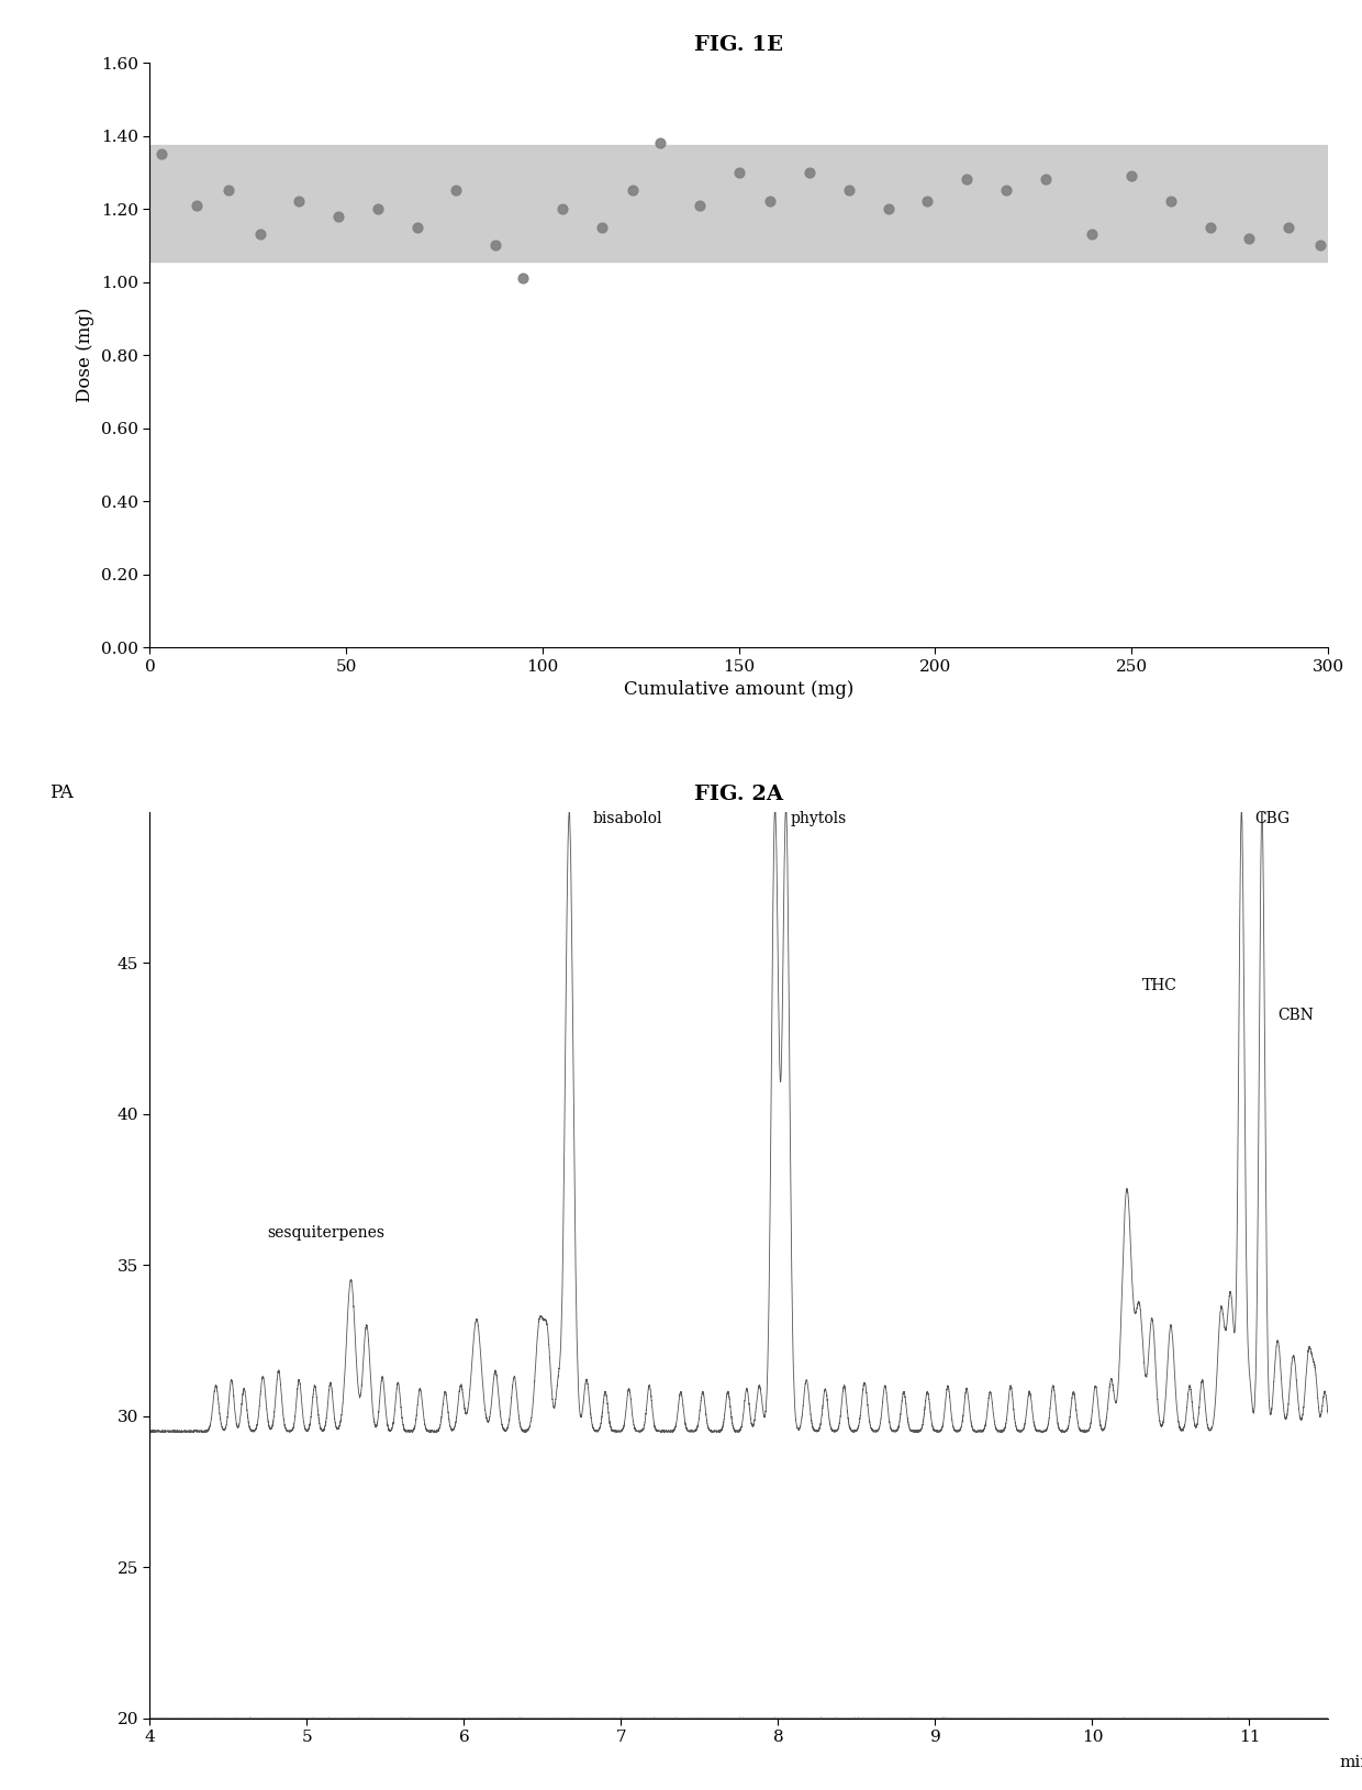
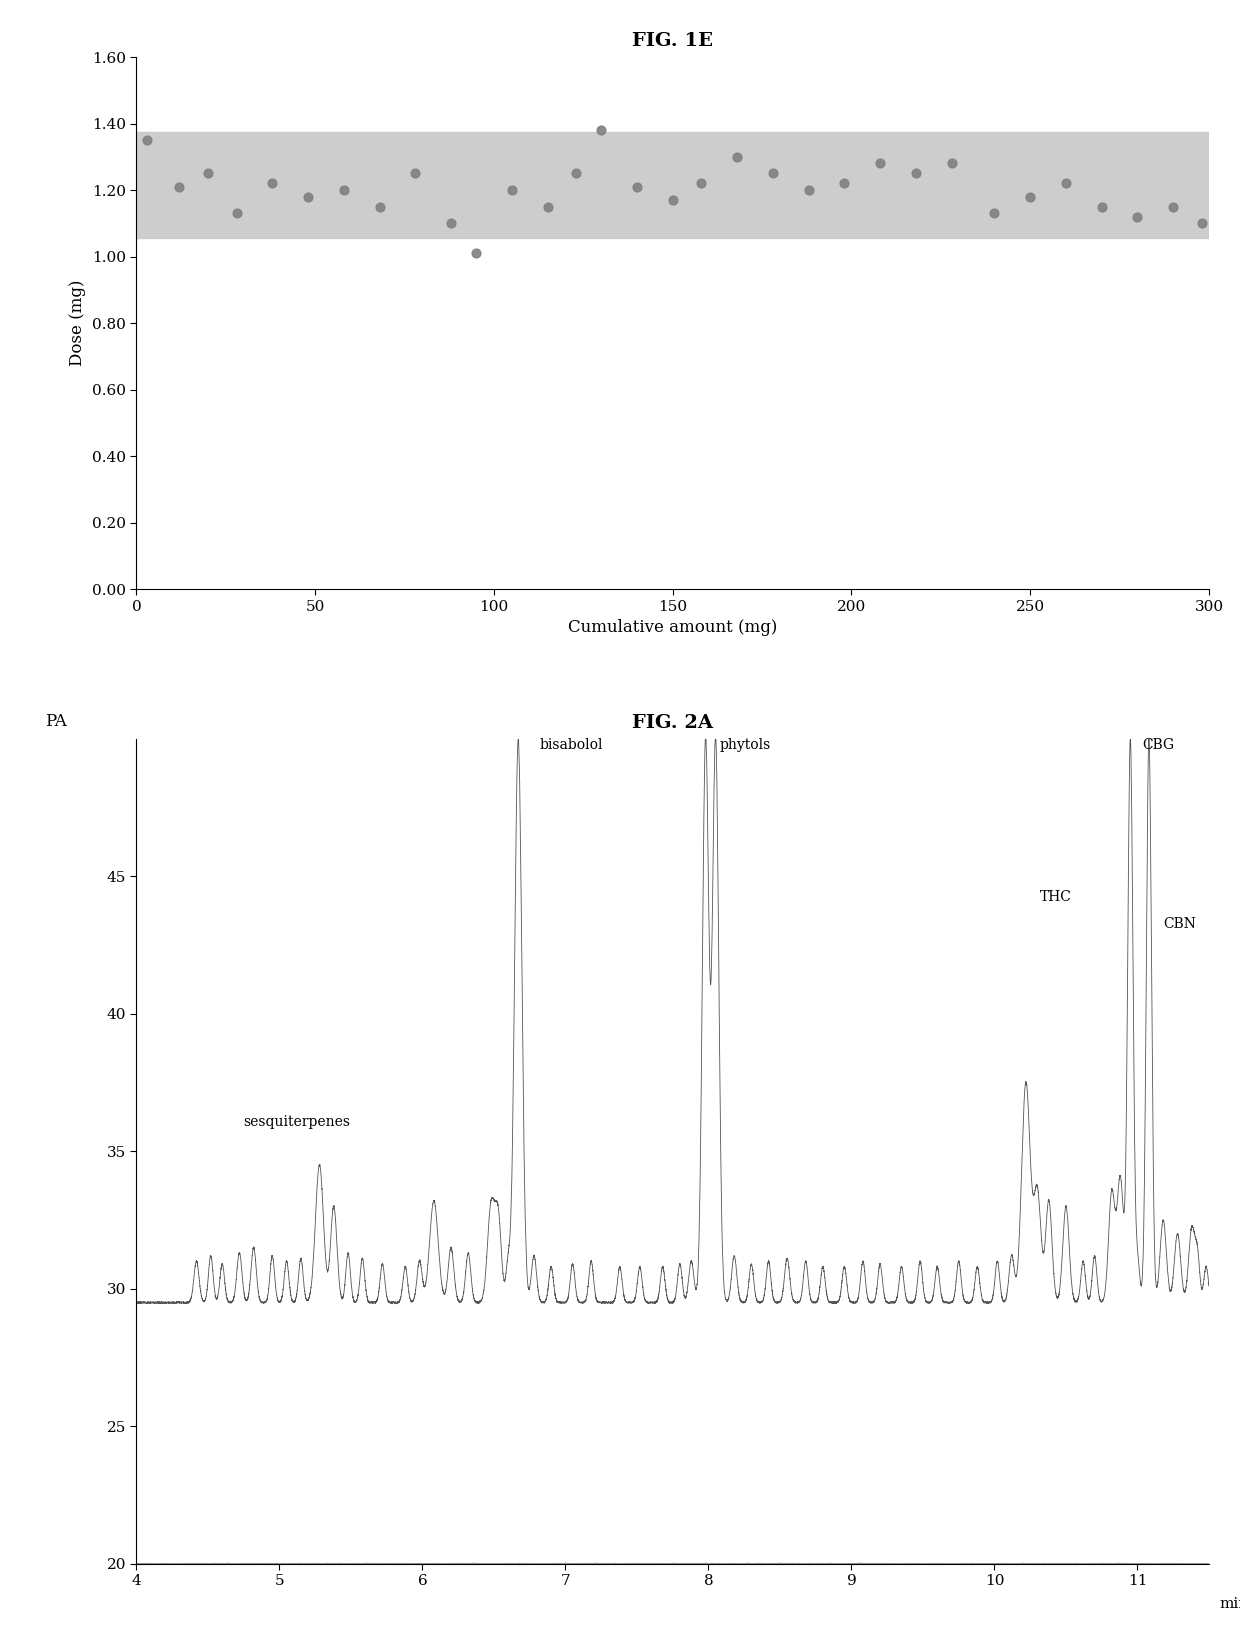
FIG. 1E/150: 1.30 -> 1.17
FIG. 1E/250: 1.29 -> 1.18
